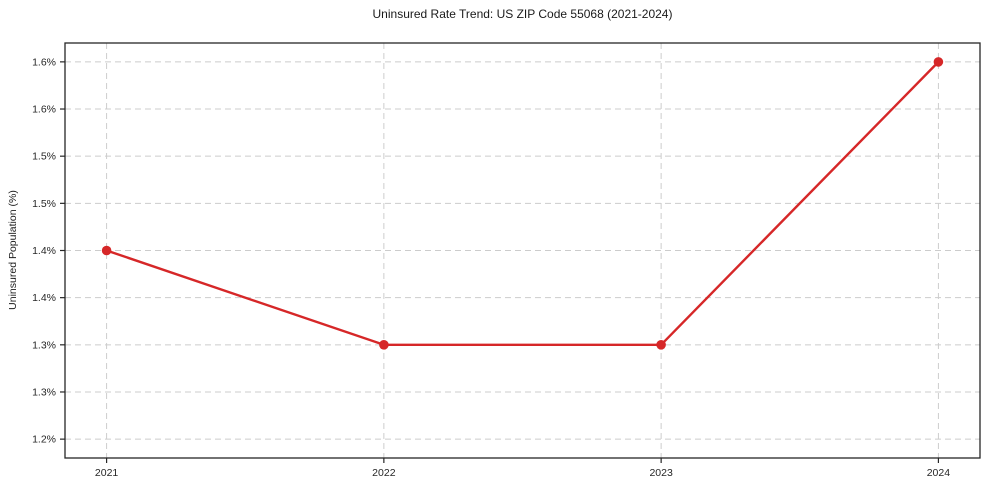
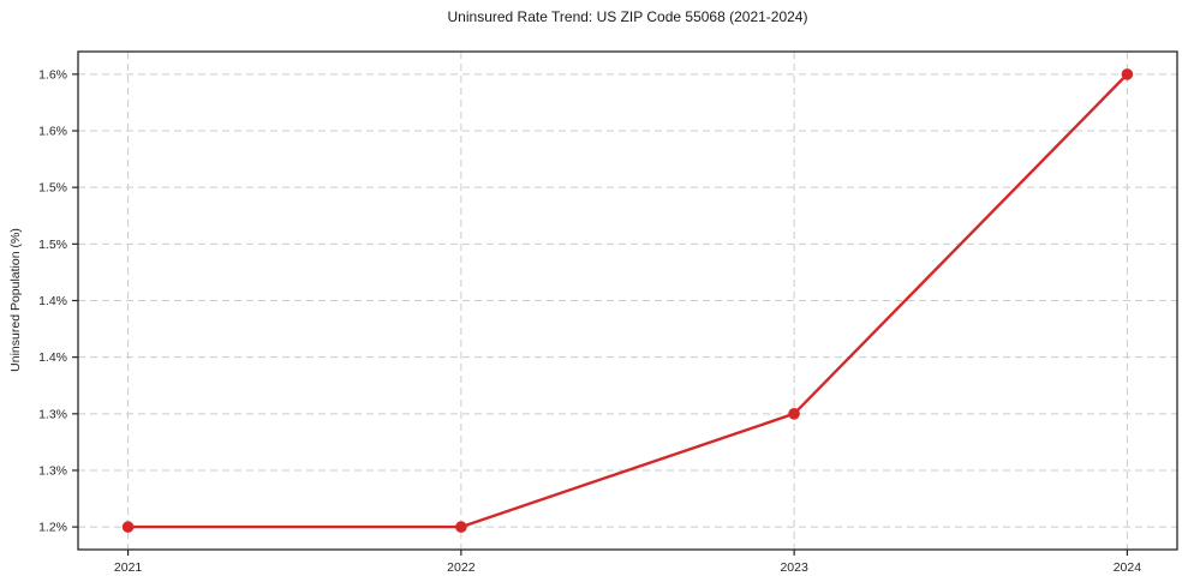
2021: 1.4% -> 1.2%
2022: 1.3% -> 1.2%
